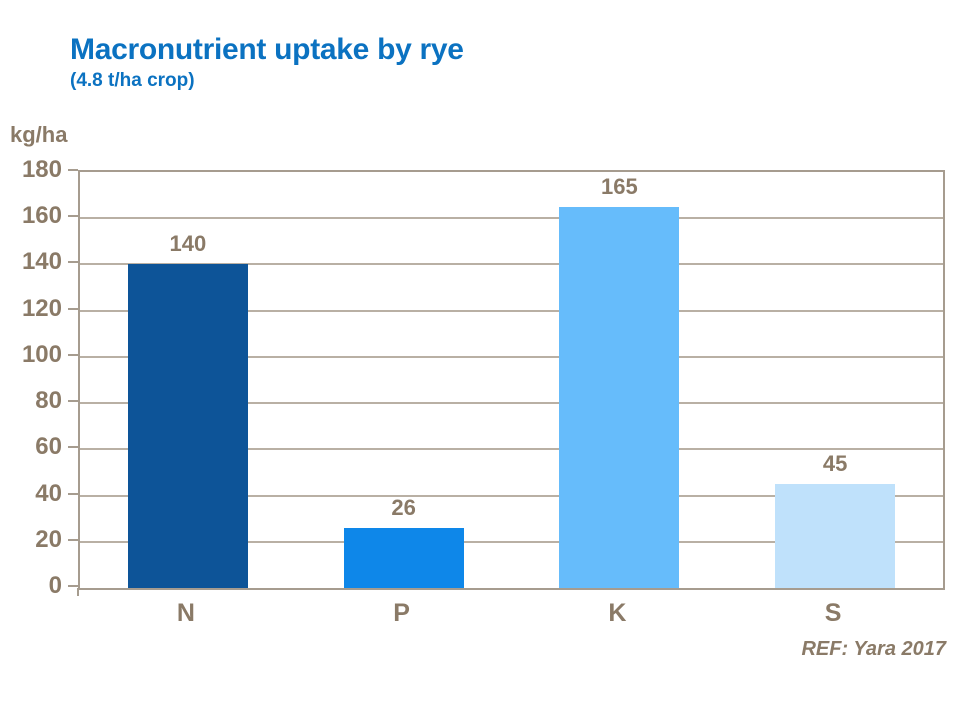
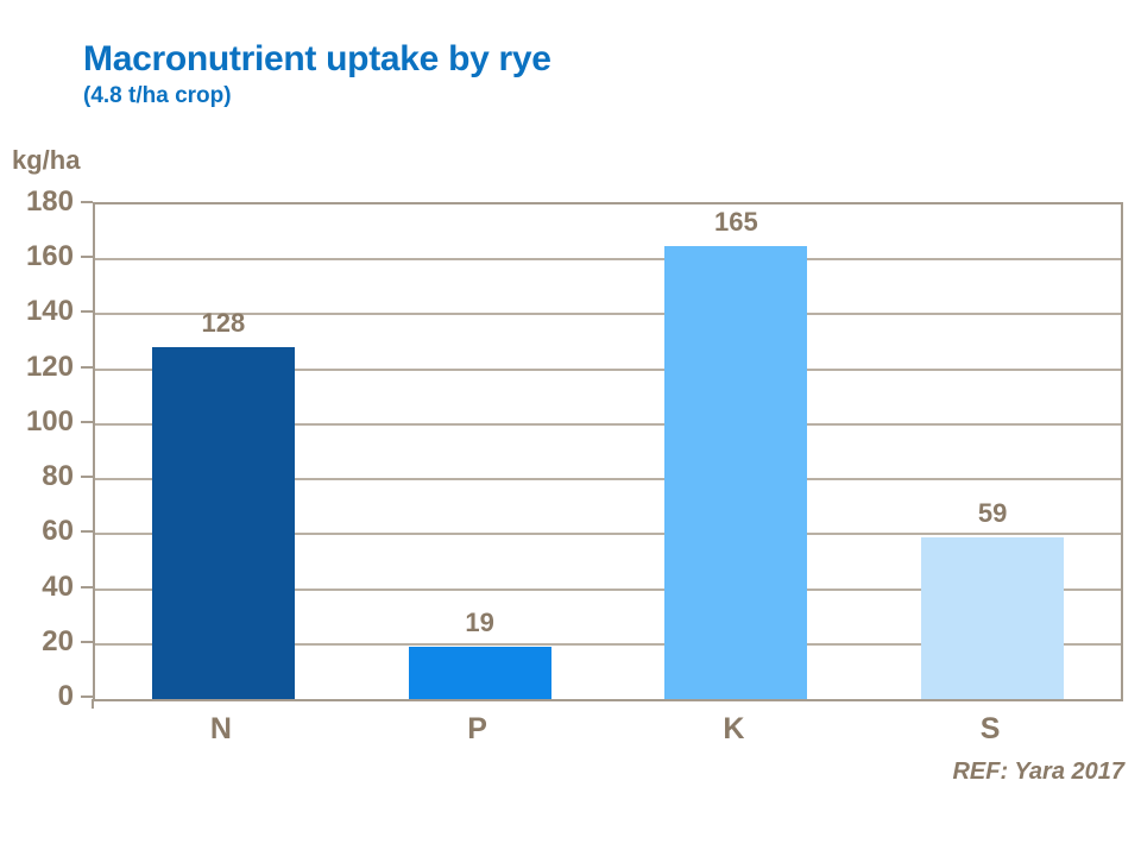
N: 140 -> 128
P: 26 -> 19
S: 45 -> 59
